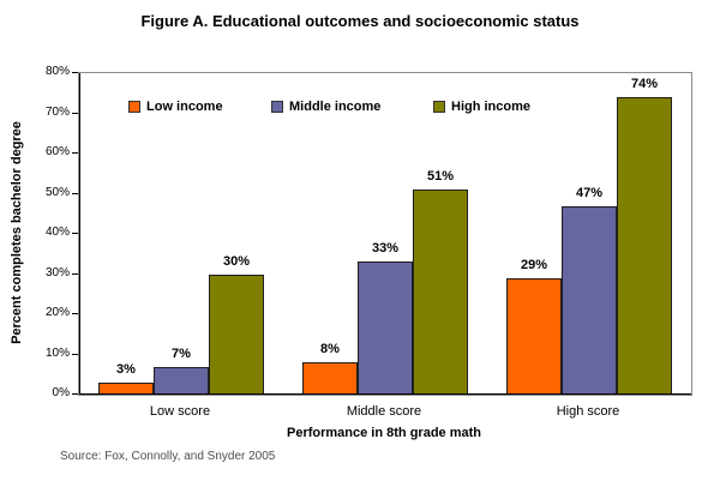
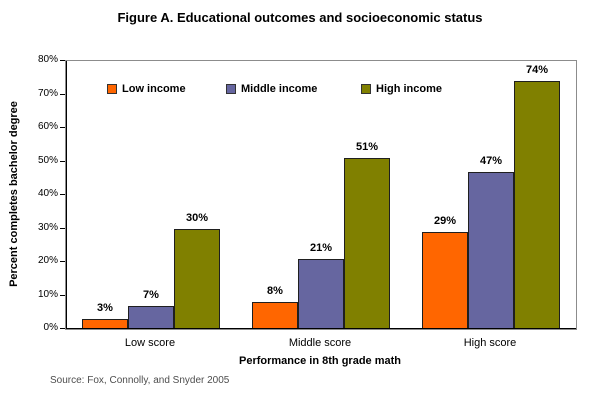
Middle income/Middle score: 33% -> 21%
